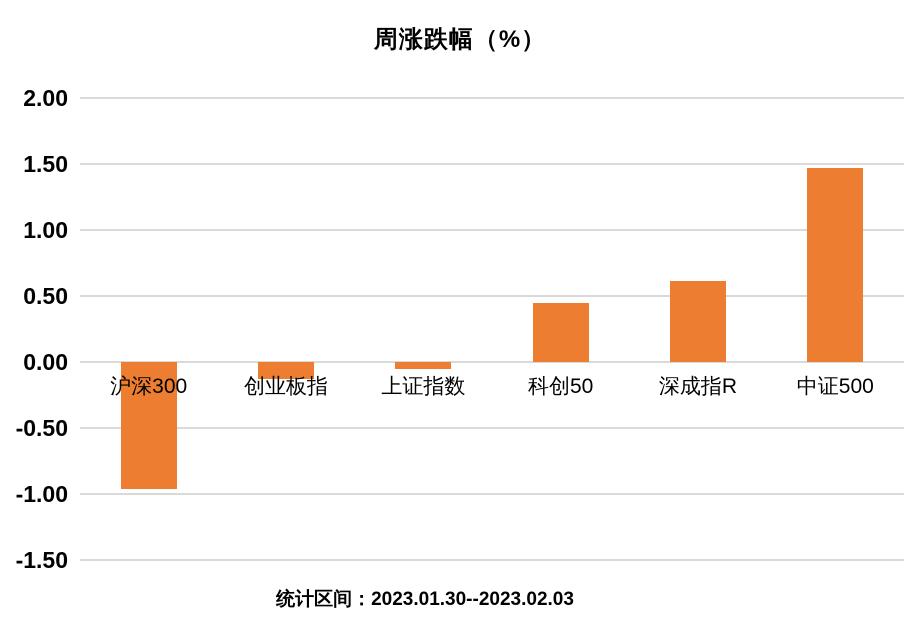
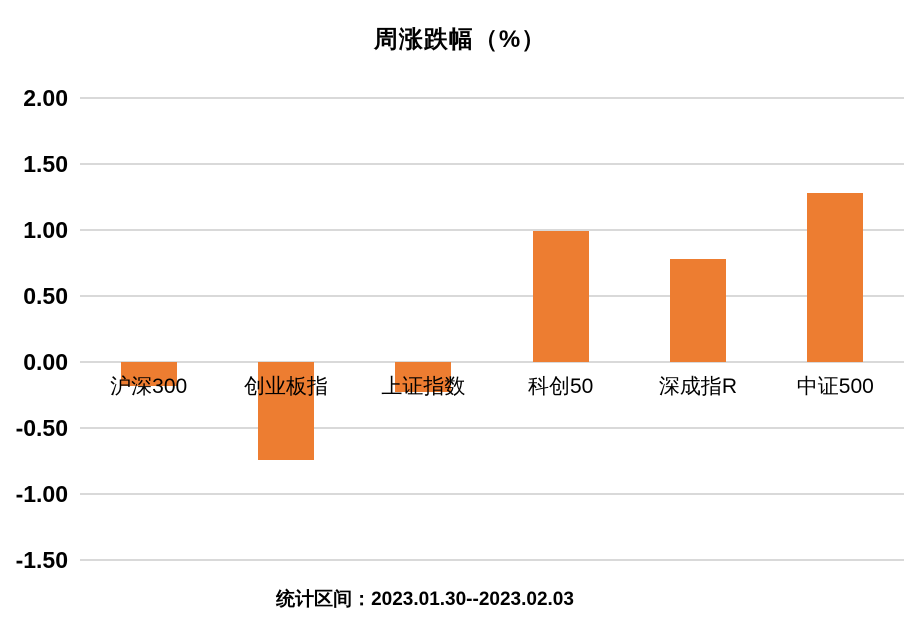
沪深300: -0.96 -> -0.18
创业板指: -0.13 -> -0.74
上证指数: -0.05 -> -0.23
科创50: 0.45 -> 0.99
深成指R: 0.61 -> 0.78
中证500: 1.47 -> 1.28
